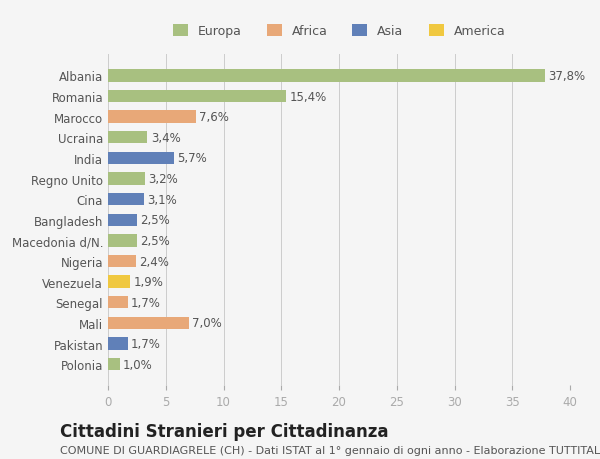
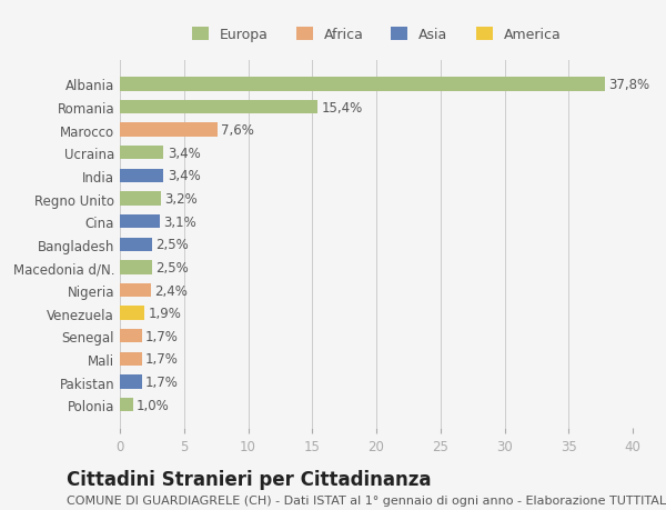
India: 5,7% -> 3,4%
Mali: 7,0% -> 1,7%
